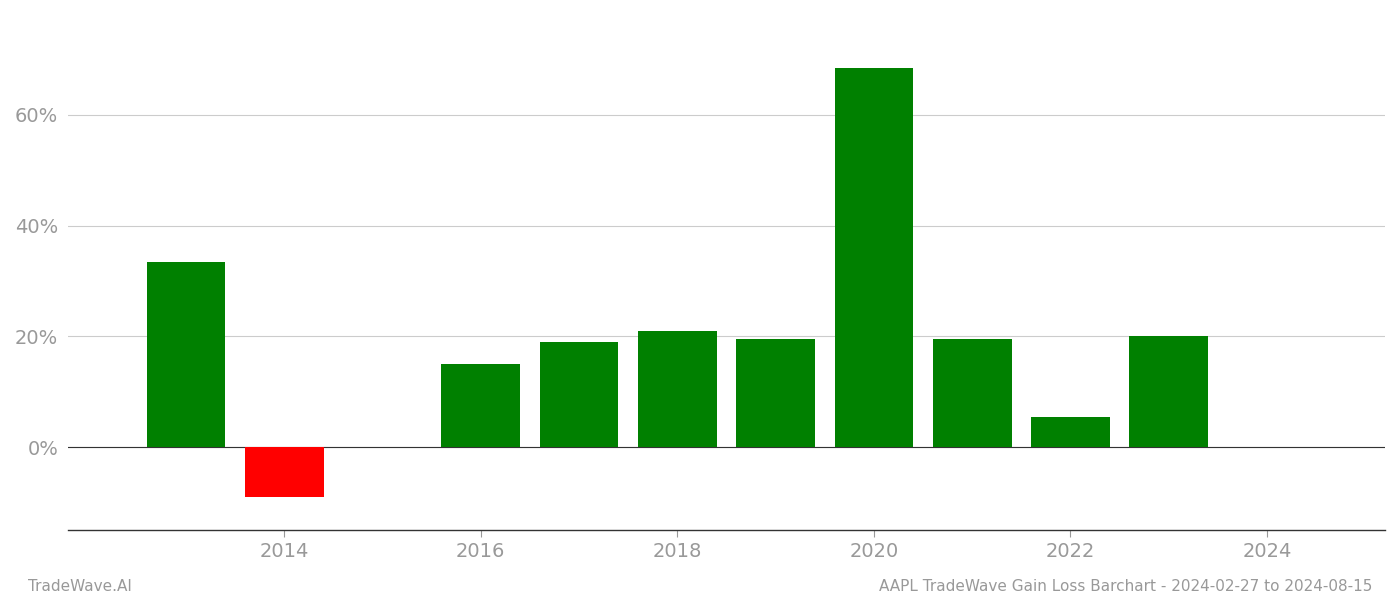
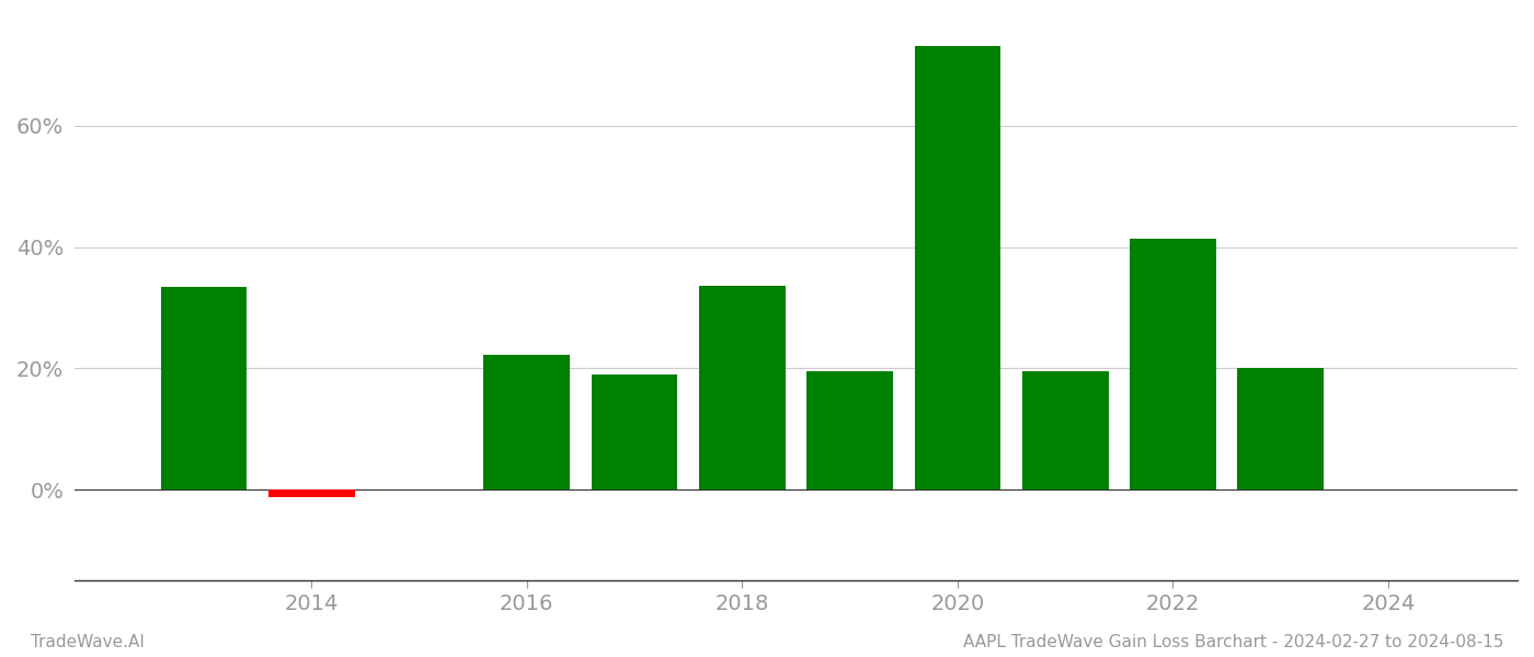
2014: -9.0% -> -1.2%
2016: 15.0% -> 22.2%
2018: 21.0% -> 33.6%
2020: 68.5% -> 73.2%
2022: 5.5% -> 41.4%
